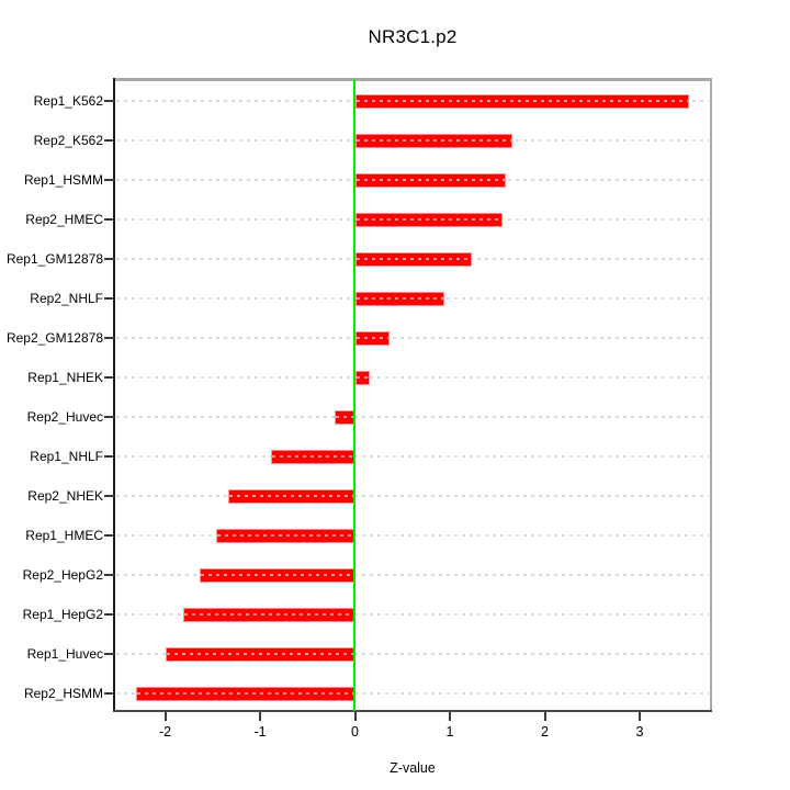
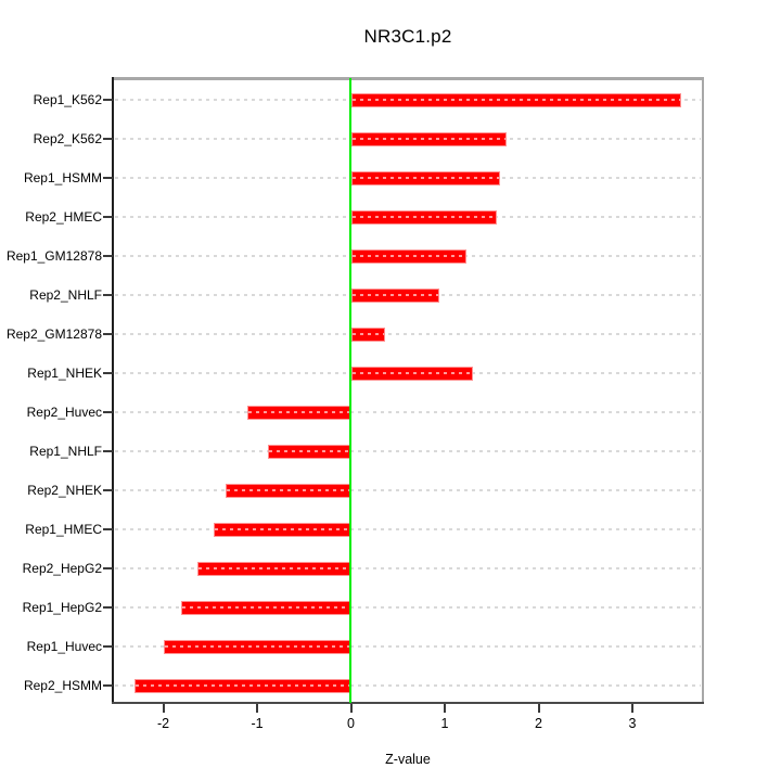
Rep1_NHEK: 0.2 -> 1.3
Rep2_Huvec: -0.2 -> -1.1
